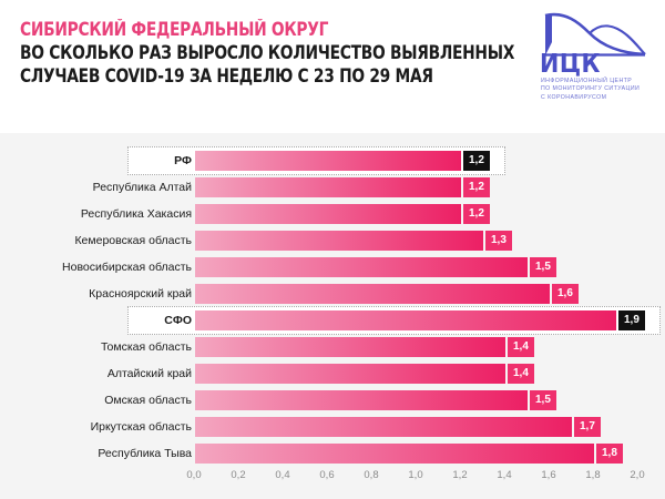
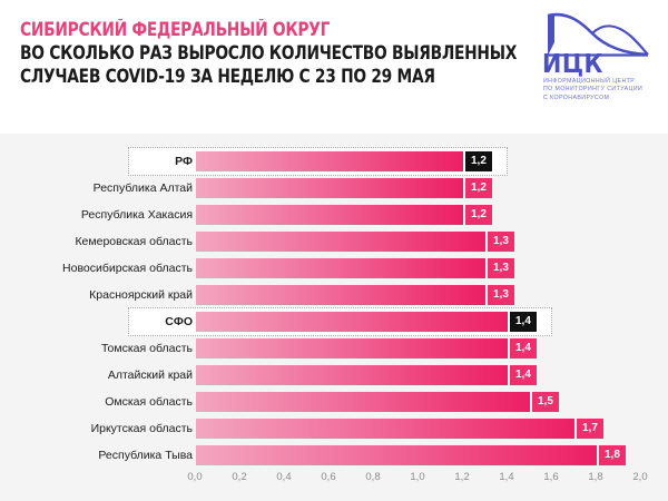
Новосибирская область: 1,5 -> 1,3
Красноярский край: 1,6 -> 1,3
СФО: 1,9 -> 1,4
